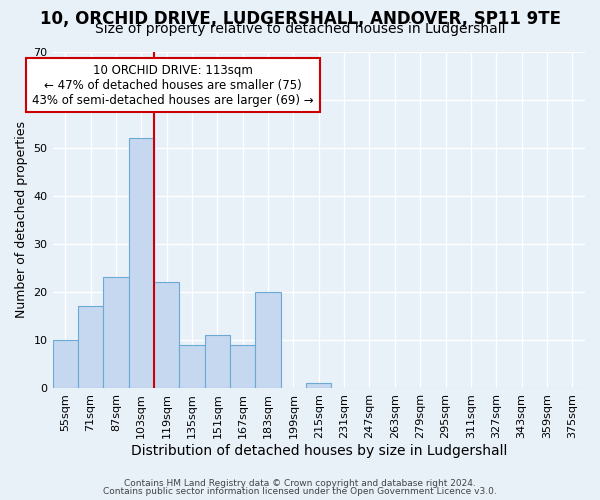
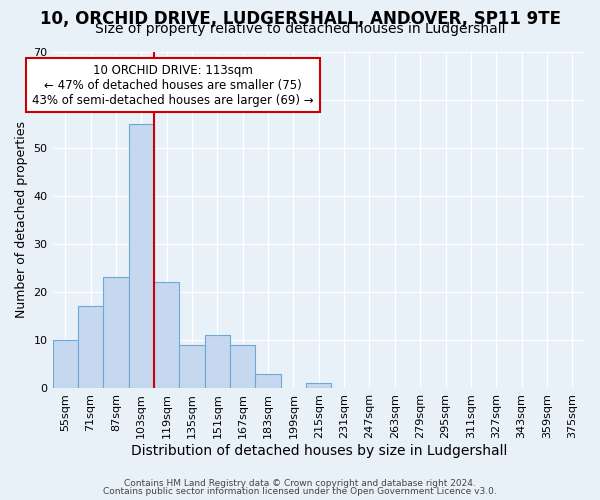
103sqm: 52 -> 55
183sqm: 20 -> 3
